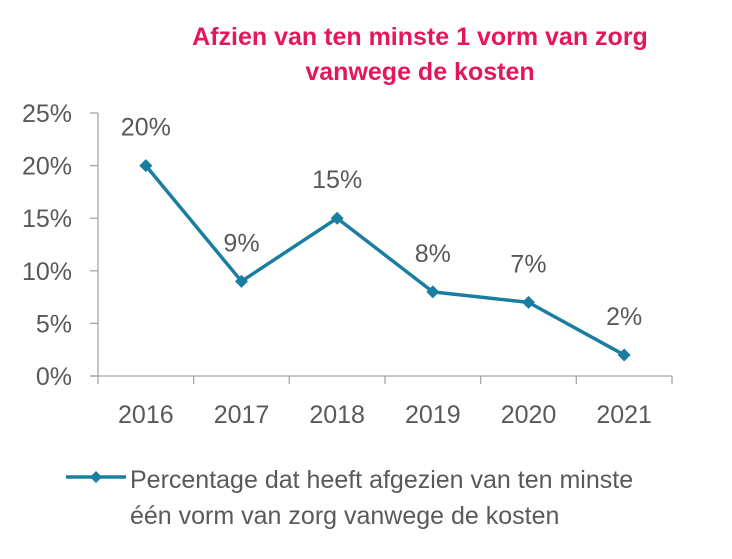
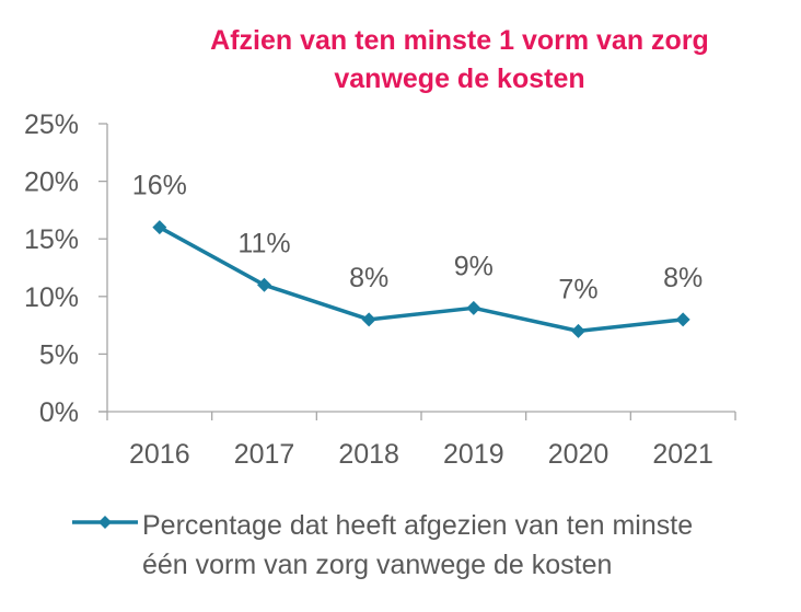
2016: 20% -> 16%
2017: 9% -> 11%
2018: 15% -> 8%
2019: 8% -> 9%
2021: 2% -> 8%
